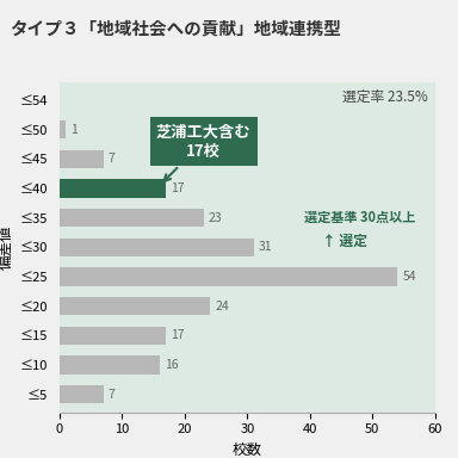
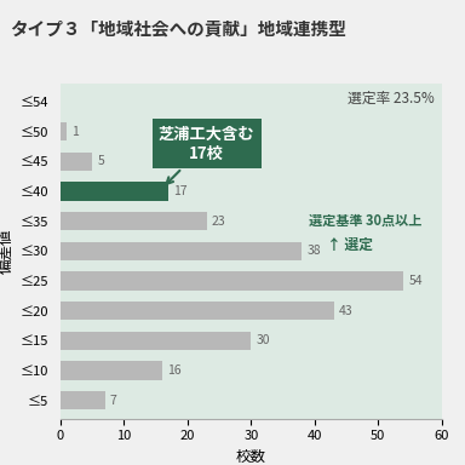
≤45: 7 -> 5
≤30: 31 -> 38
≤20: 24 -> 43
≤15: 17 -> 30
